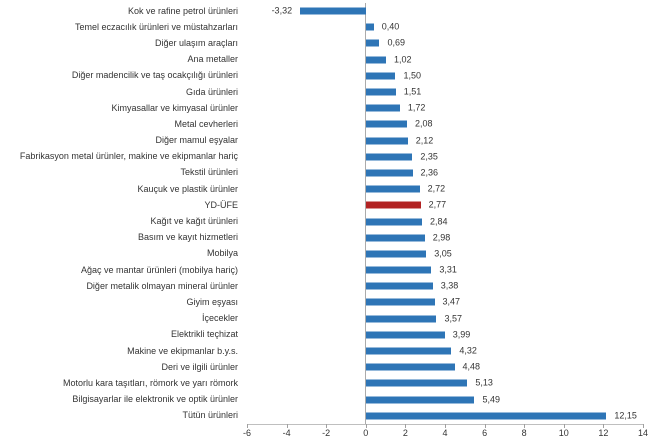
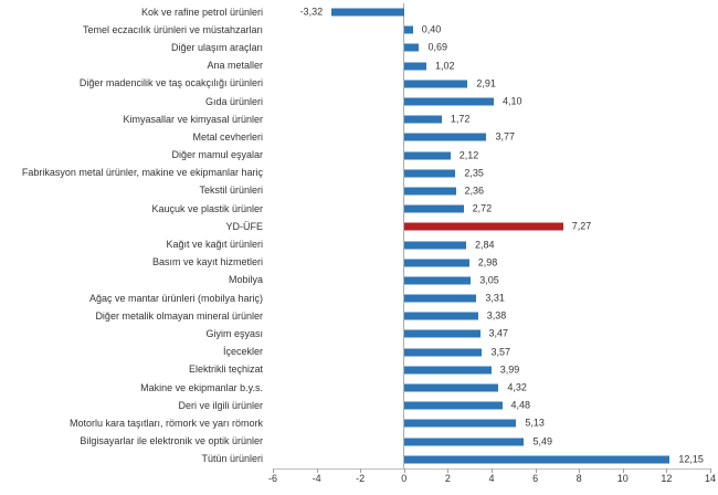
Diğer madencilik ve taş ocakçılığı ürünleri: 1,50 -> 2,91
Gıda ürünleri: 1,51 -> 4,10
Metal cevherleri: 2,08 -> 3,77
YD-ÜFE: 2,77 -> 7,27
